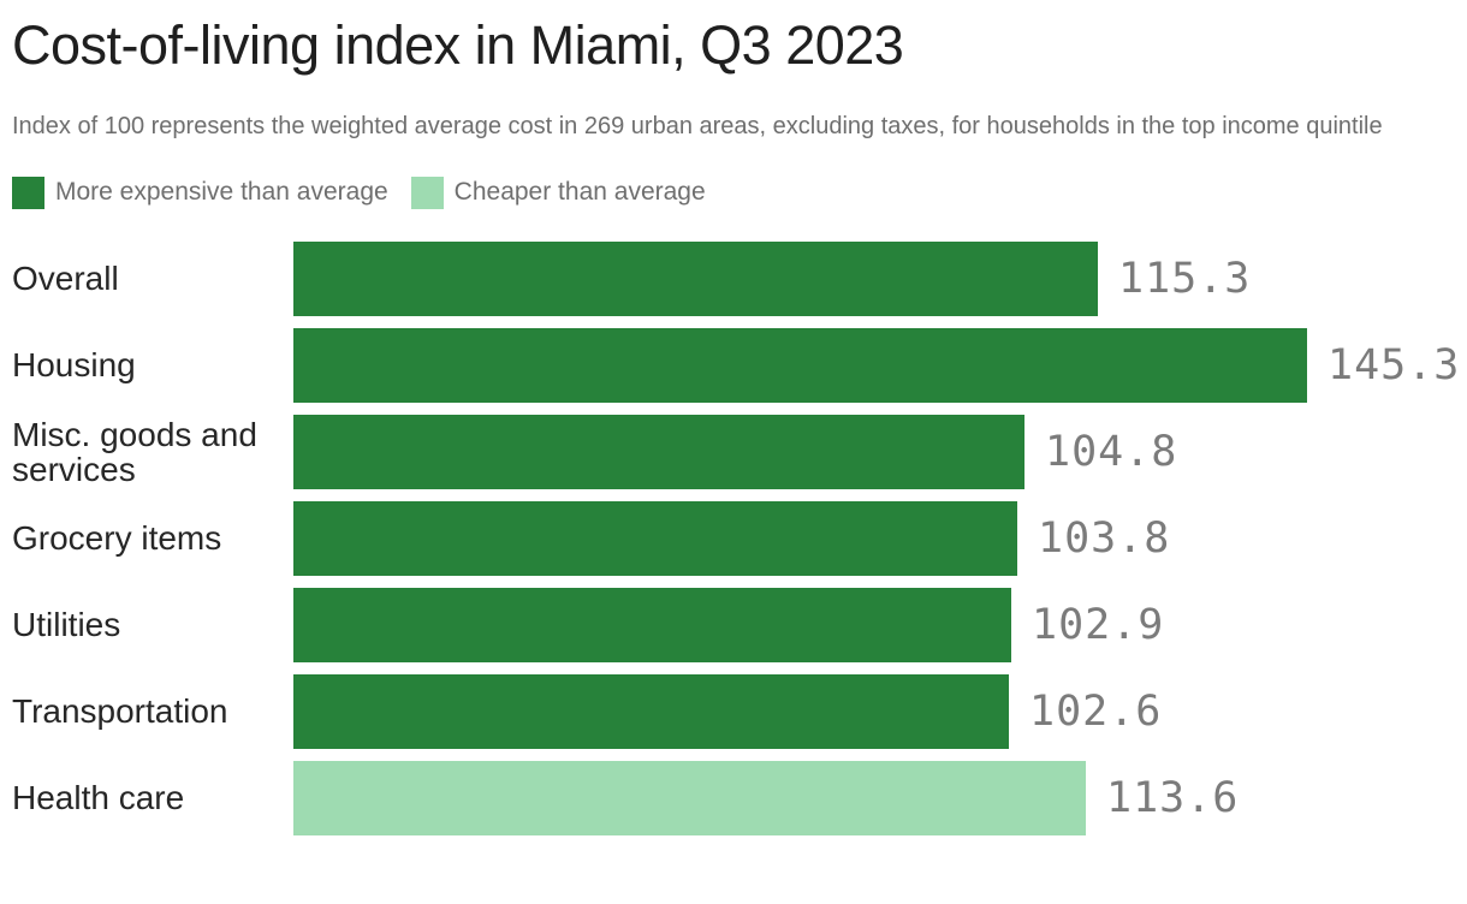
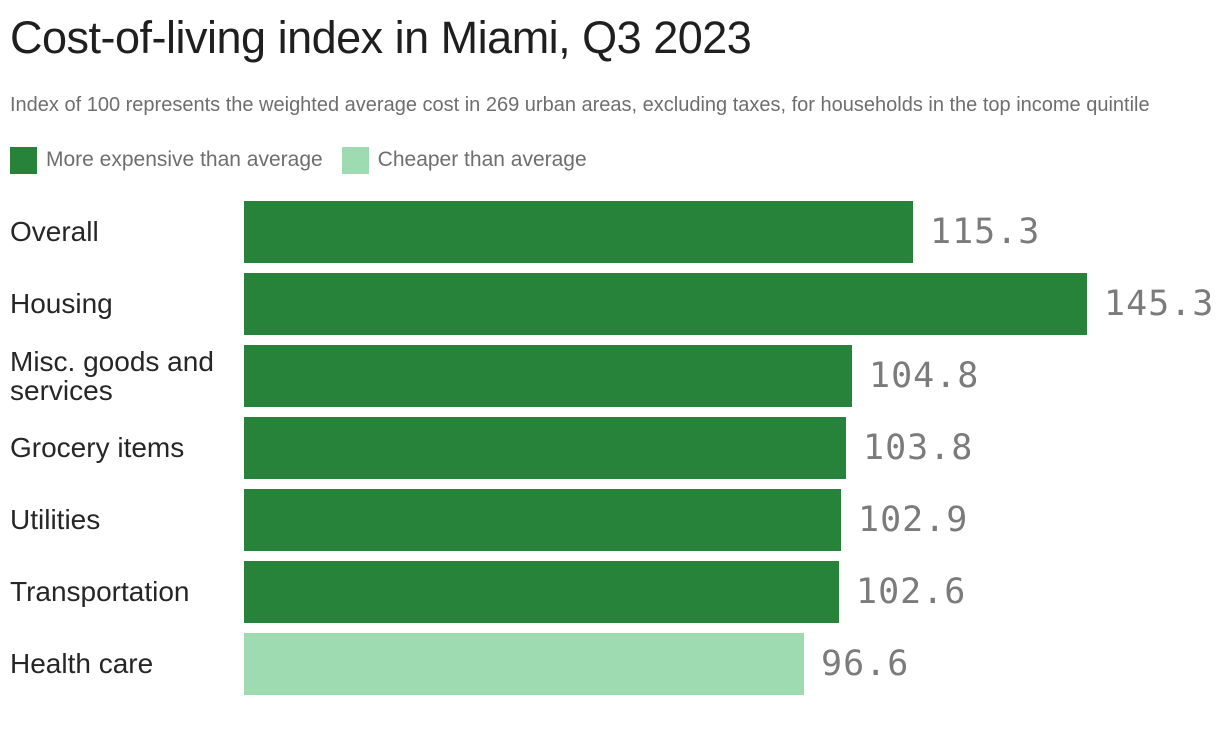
Health care: 113.6 -> 96.6
